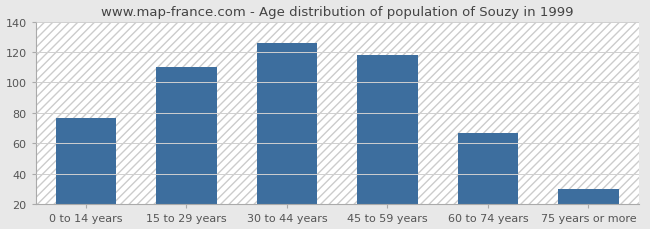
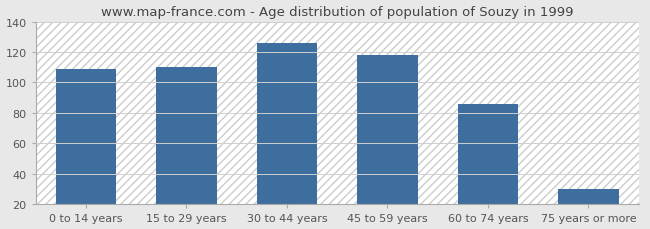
0 to 14 years: 77 -> 109
60 to 74 years: 67 -> 86
